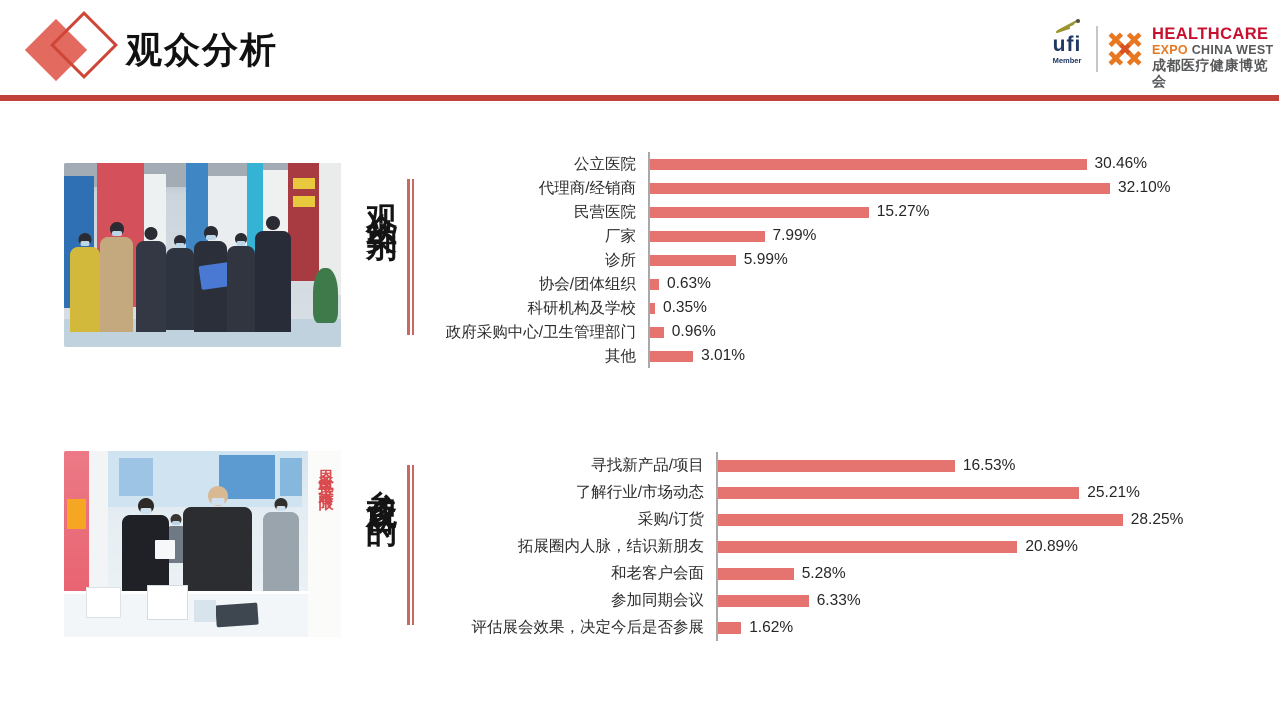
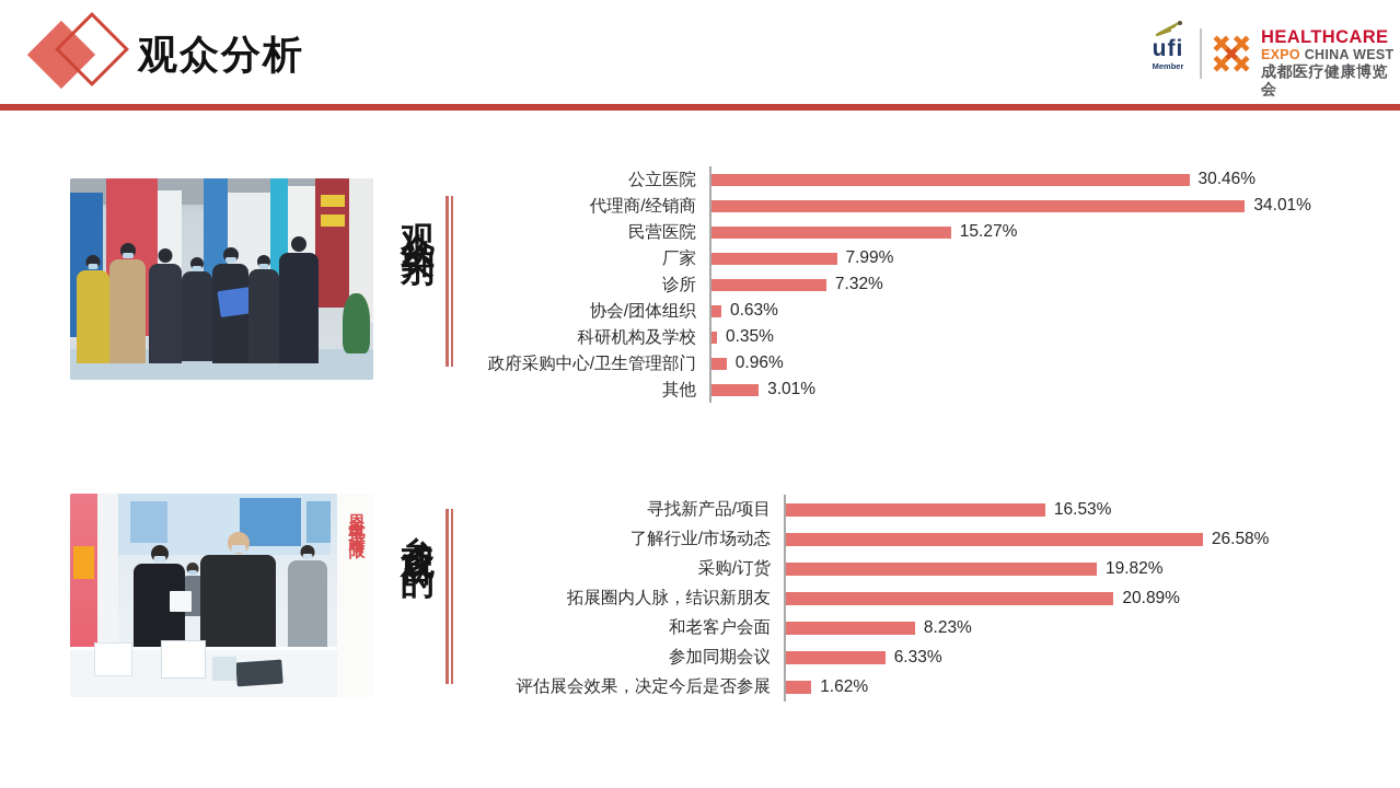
观众类别/代理商/经销商: 32.10% -> 34.01%
观众类别/诊所: 5.99% -> 7.32%
参观目的/了解行业/市场动态: 25.21% -> 26.58%
参观目的/采购/订货: 28.25% -> 19.82%
参观目的/和老客户会面: 5.28% -> 8.23%
